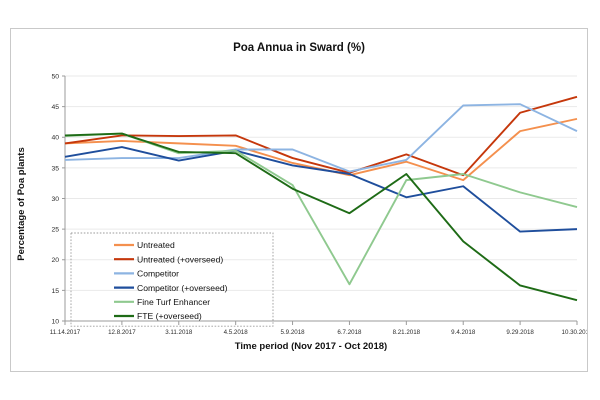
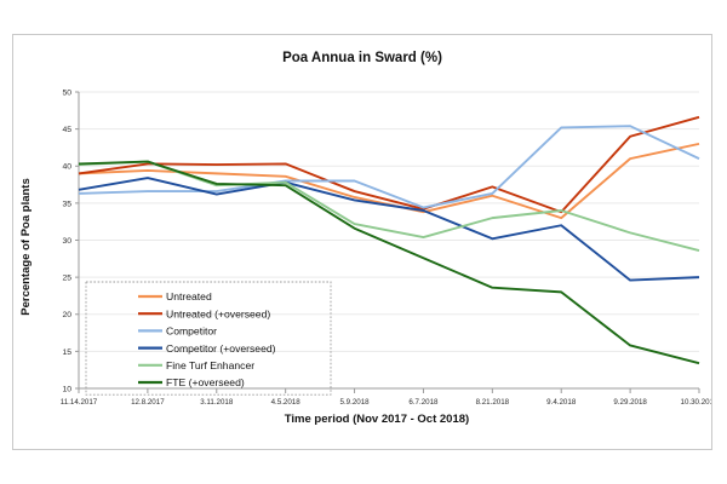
Fine Turf Enhancer/6.7.2018: 16 -> 30
FTE (+overseed)/8.21.2018: 34 -> 24
